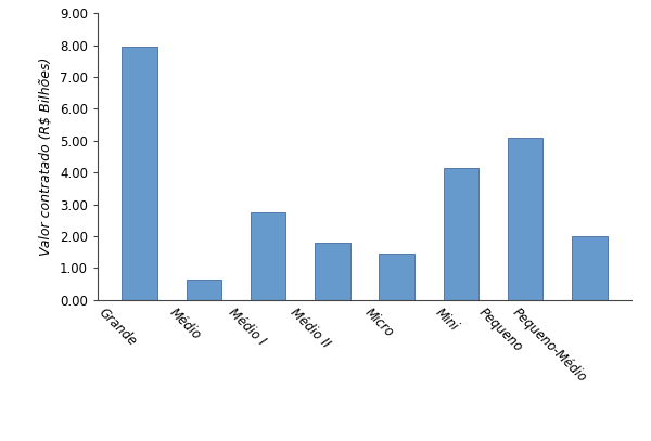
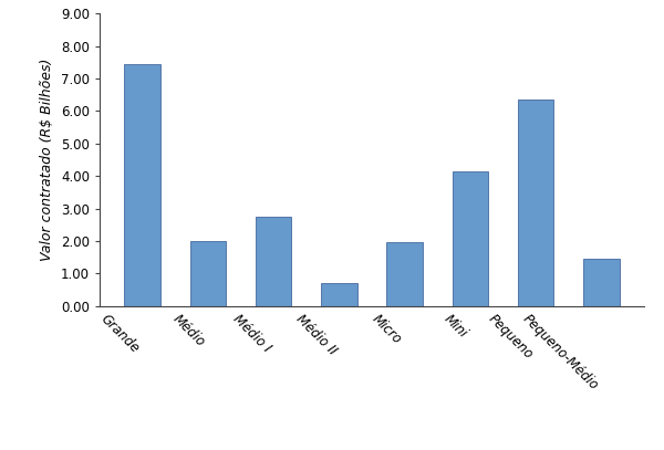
Grande: 7.95 -> 7.45
Médio: 0.65 -> 2.00
Médio II: 1.80 -> 0.70
Micro: 1.45 -> 1.95
Pequeno: 5.10 -> 6.35
Pequeno-Médio: 2.00 -> 1.45
